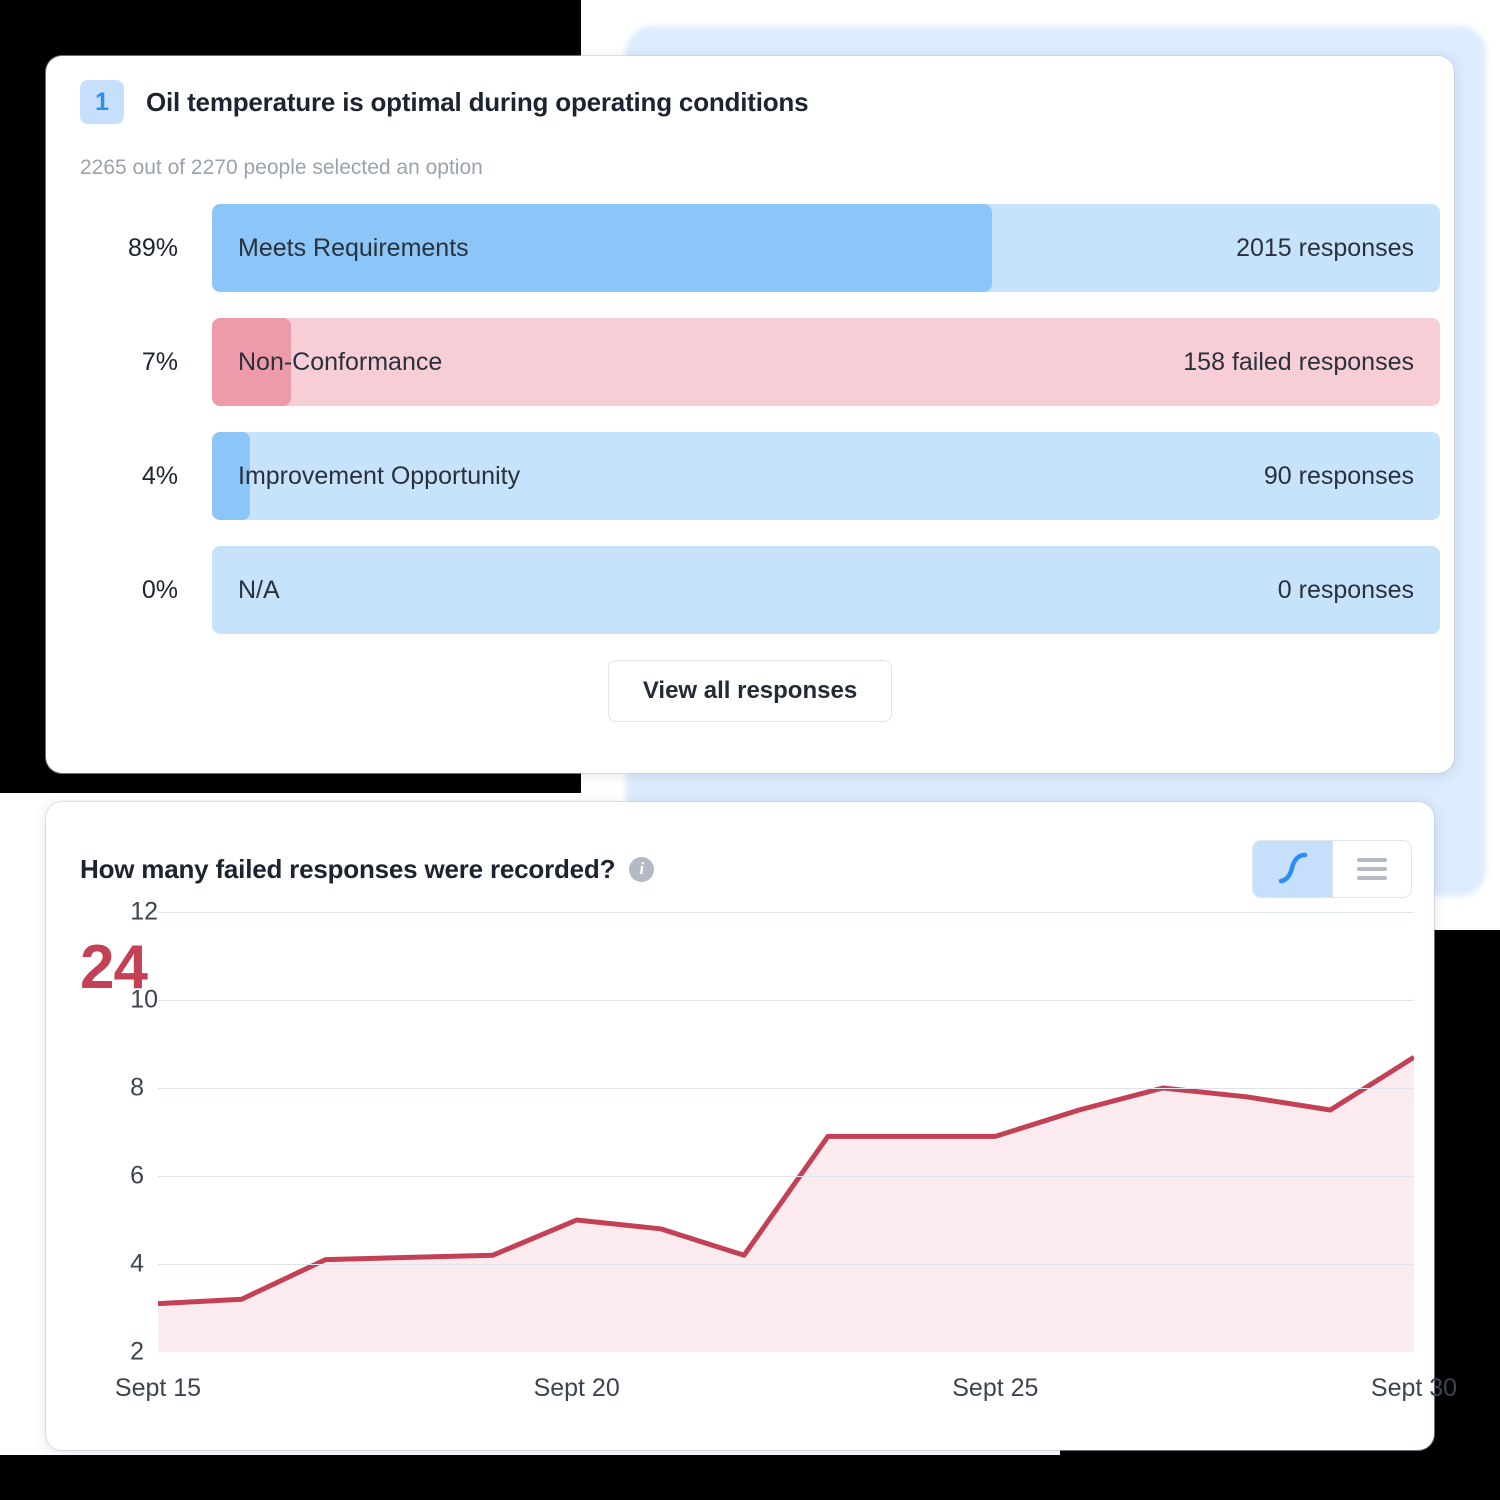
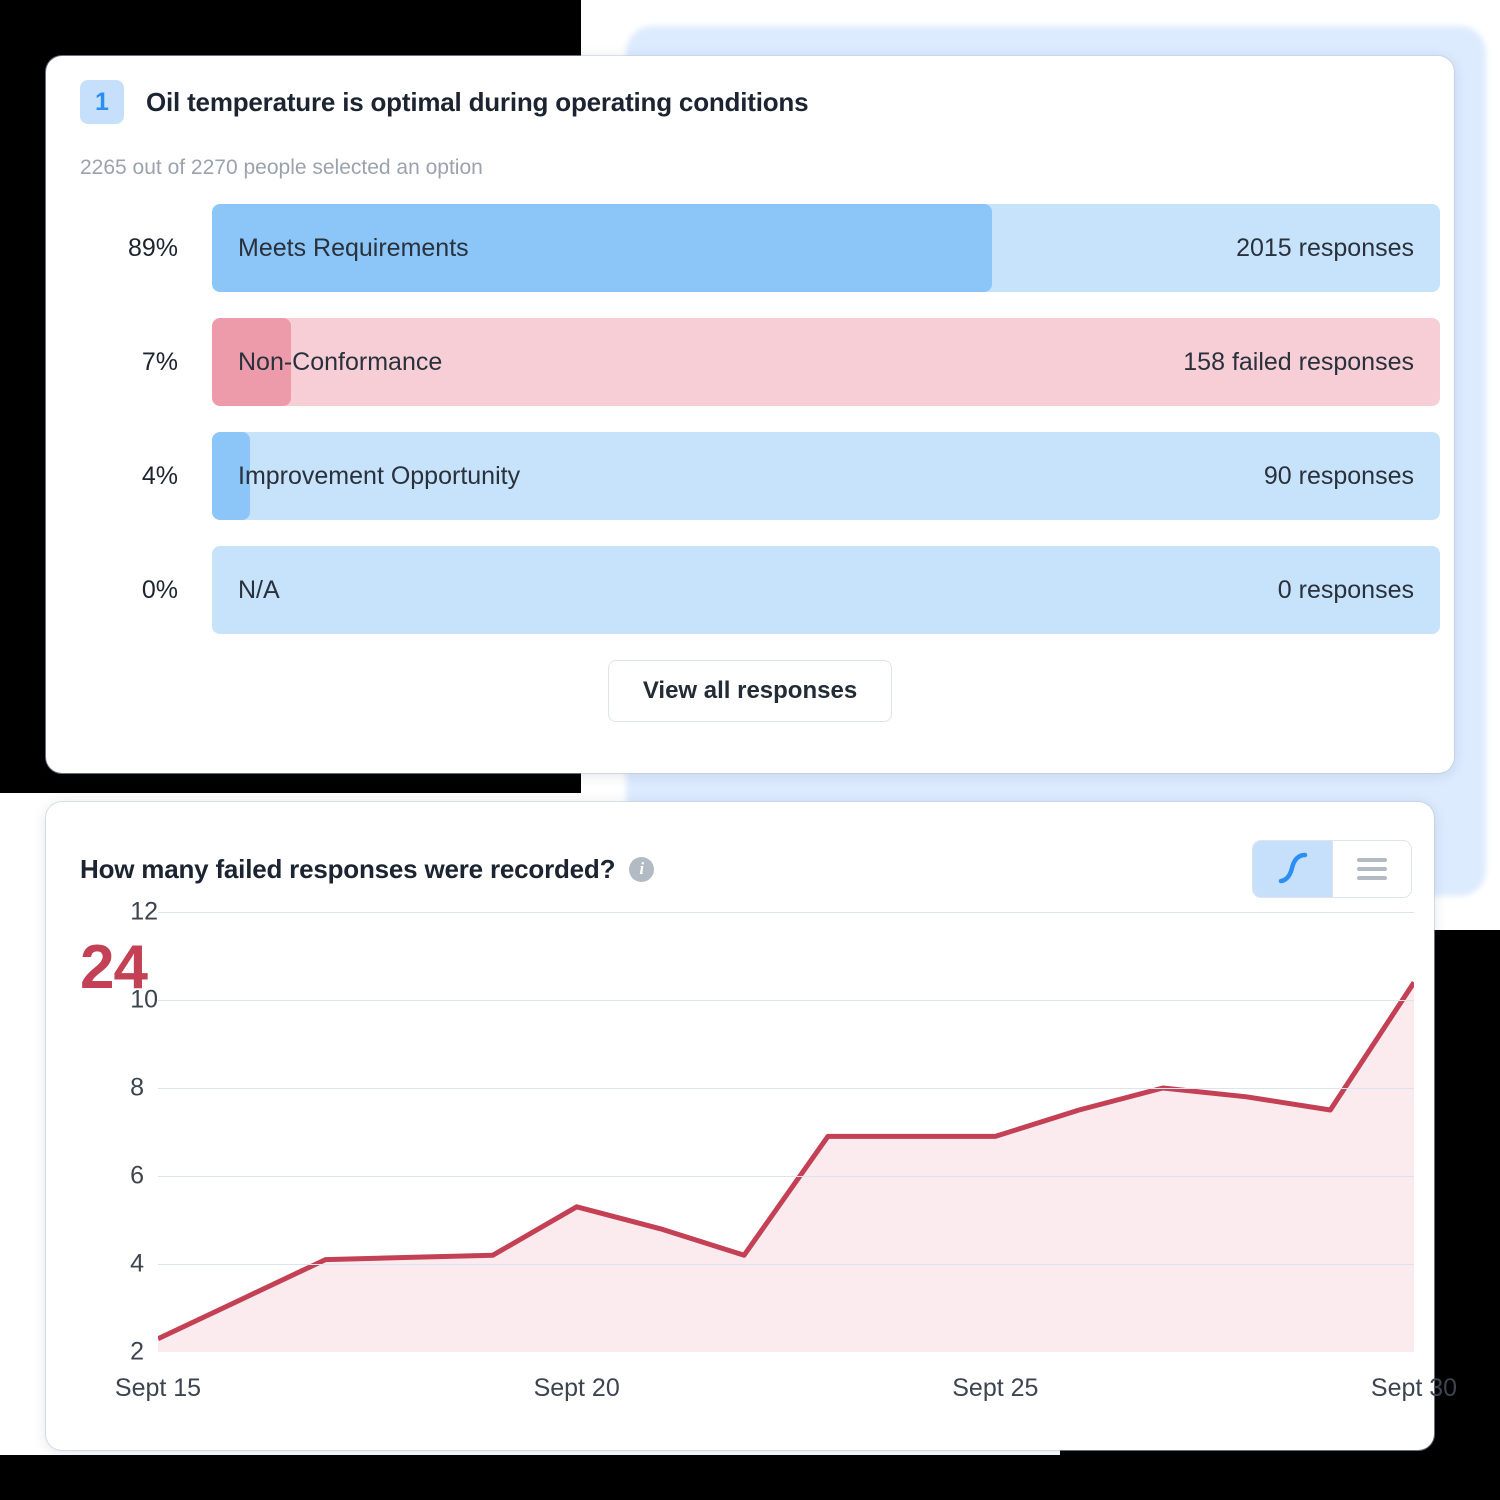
Sept 15: 3.1 -> 2.3
Sept 20: 5.0 -> 5.3
Sept 30: 8.7 -> 10.4
